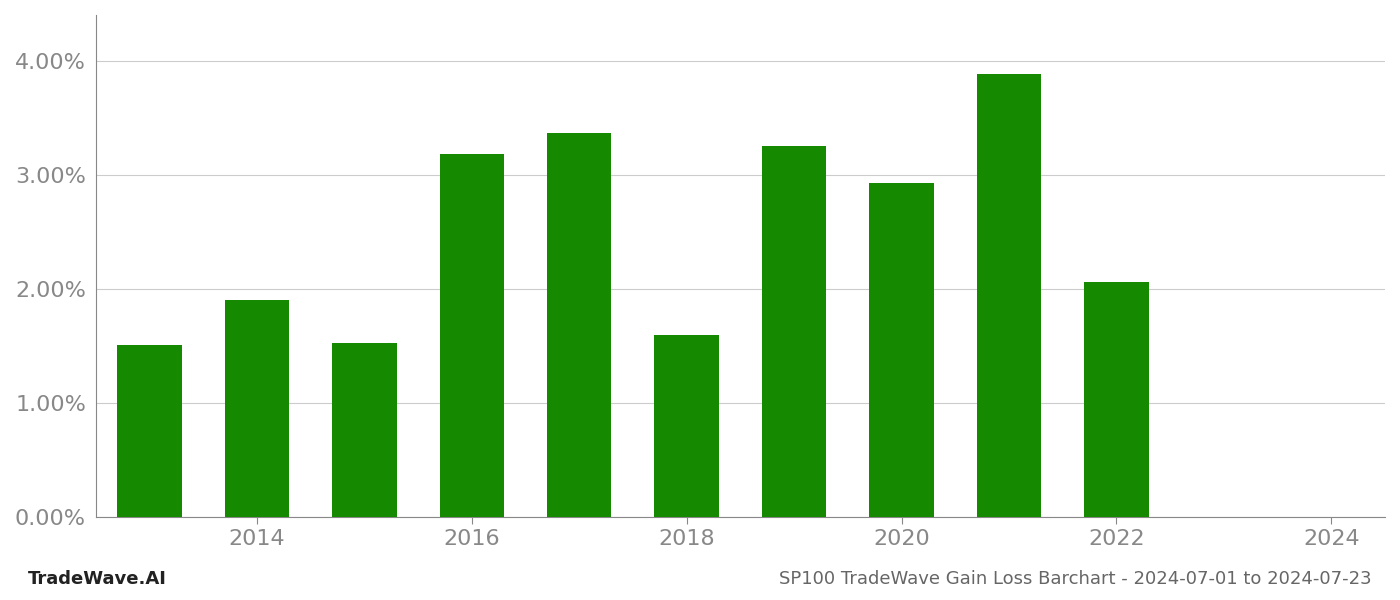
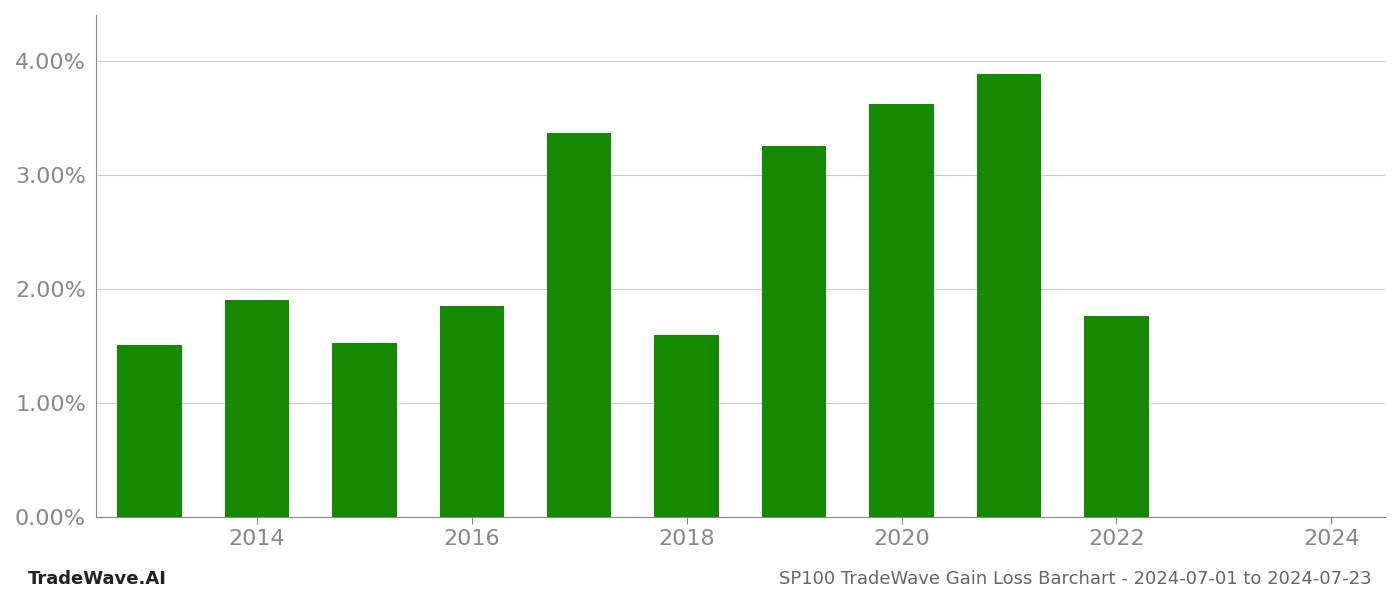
2016: 3.18% -> 1.85%
2020: 2.93% -> 3.62%
2022: 2.06% -> 1.76%
